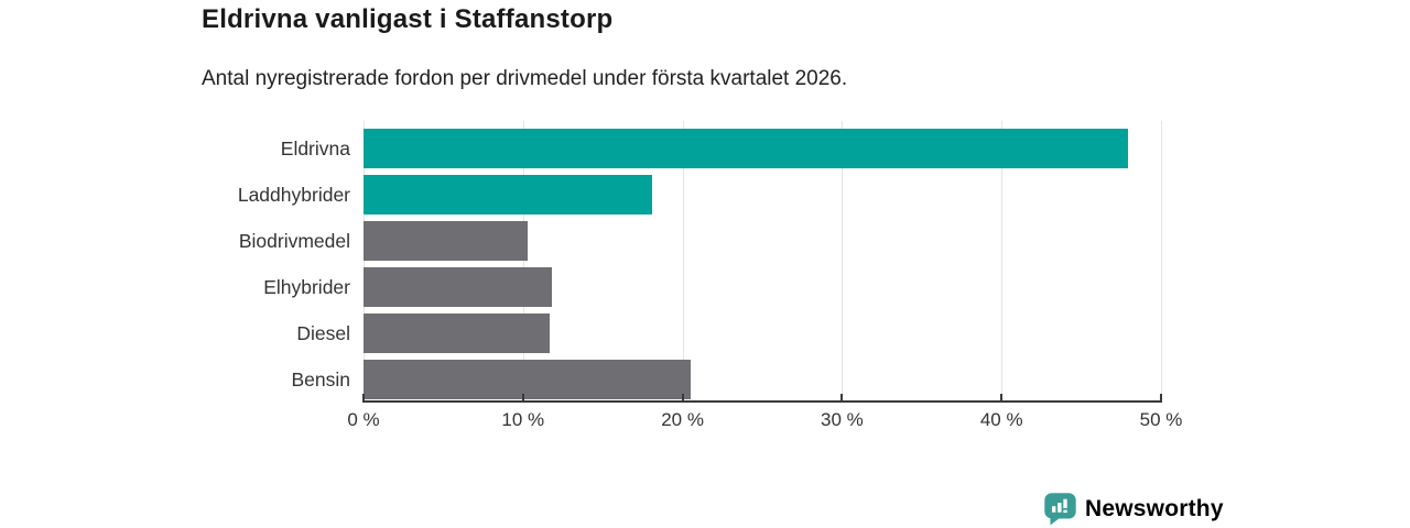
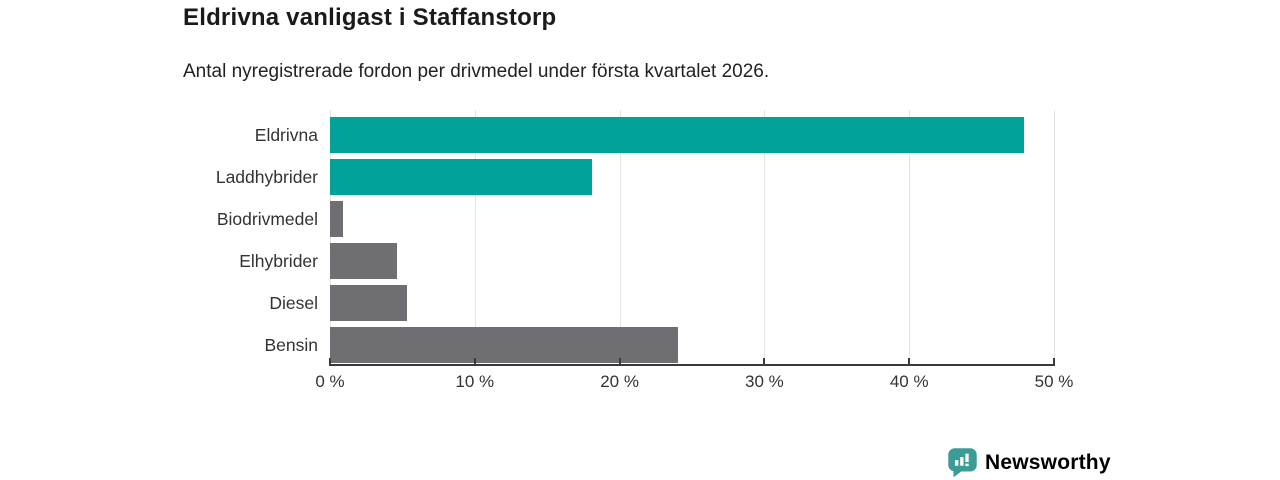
Biodrivmedel: 10.3% -> 0.9%
Elhybrider: 11.8% -> 4.6%
Diesel: 11.7% -> 5.3%
Bensin: 20.5% -> 24.0%
